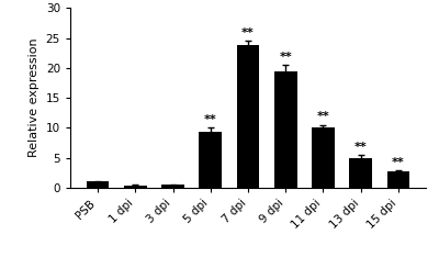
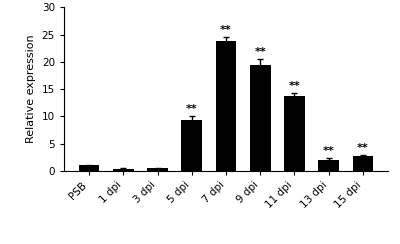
11 dpi: 10.0 -> 13.8
13 dpi: 5.0 -> 2.0
